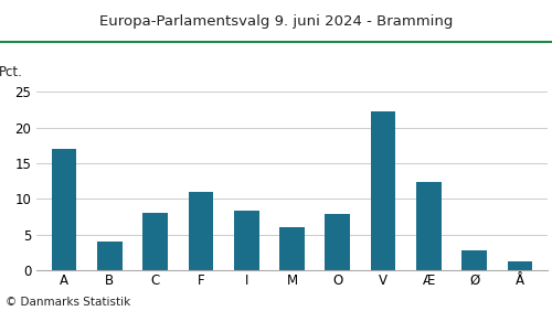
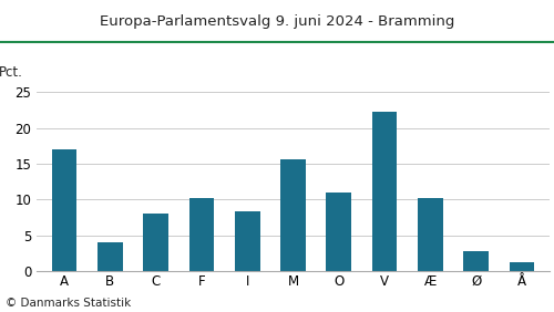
F: 11.0 -> 10.2
M: 6.1 -> 15.6
O: 7.9 -> 11.0
Æ: 12.4 -> 10.2
